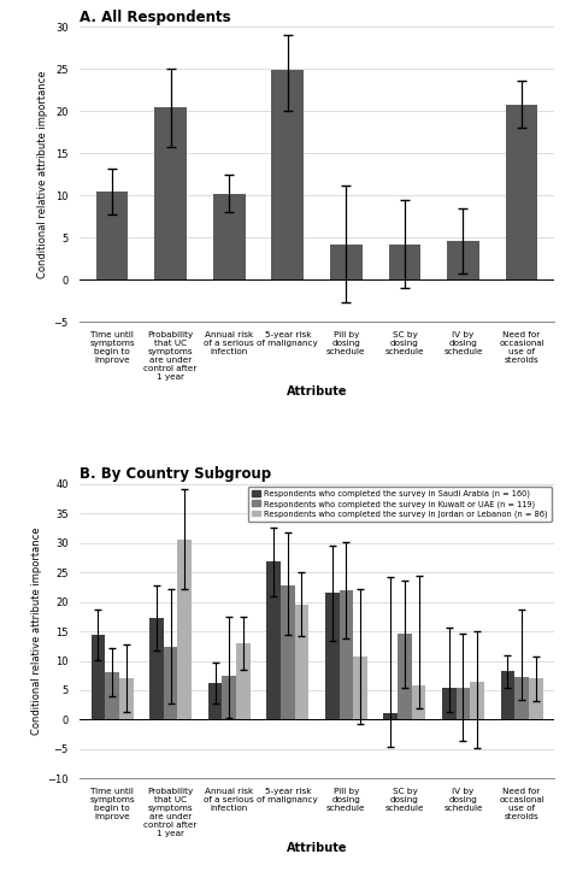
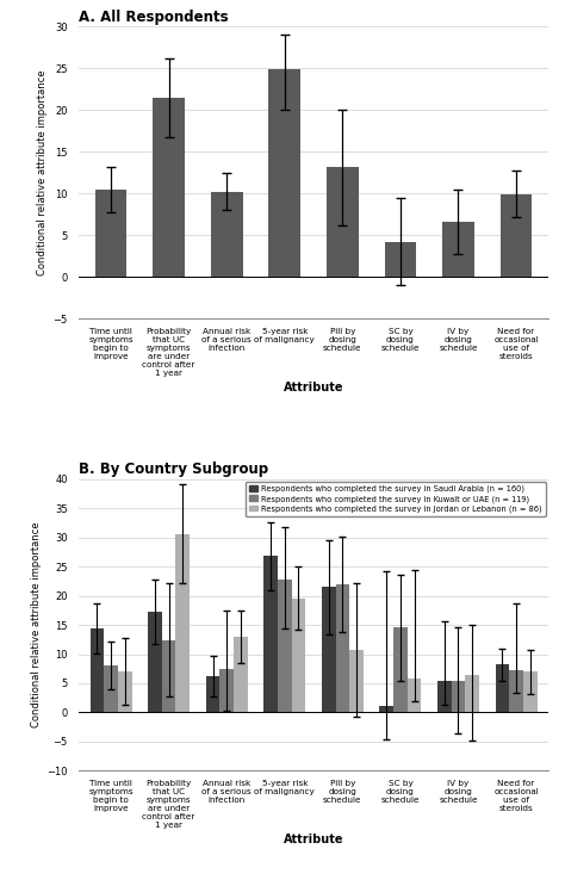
A. All Respondents/Probability that UC symptoms are under control after 1 year: 20.4 -> 21.5
A. All Respondents/Pill by dosing schedule: 4.2 -> 13.1
A. All Respondents/IV by dosing schedule: 4.6 -> 6.6
A. All Respondents/Need for occasional use of steroids: 20.8 -> 9.9
